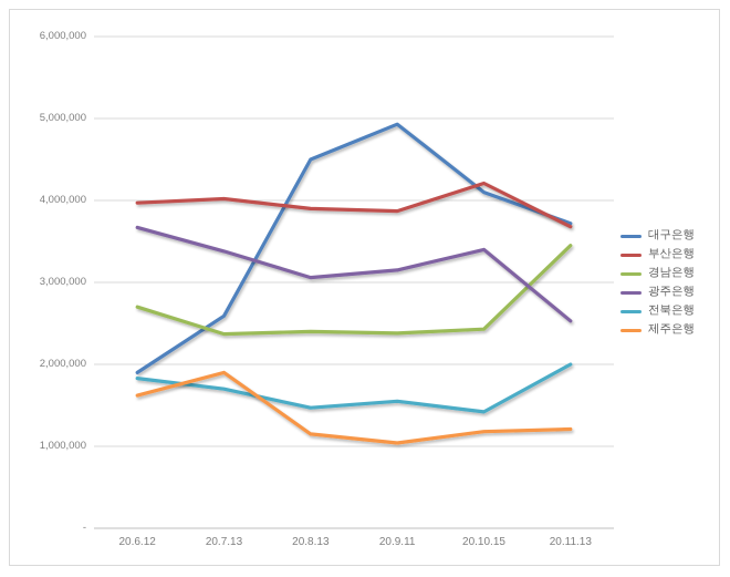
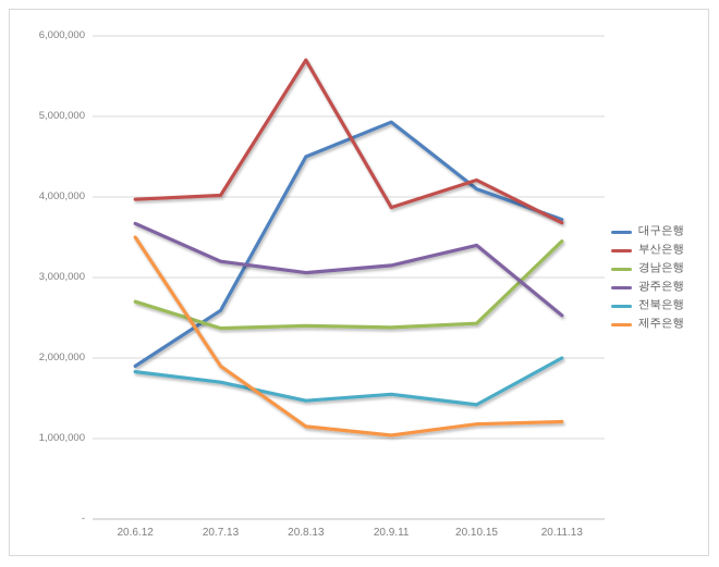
제주은행/20.6.12: 1600000 -> 3500000
광주은행/20.7.13: 3400000 -> 3200000
부산은행/20.8.13: 3900000 -> 5700000
